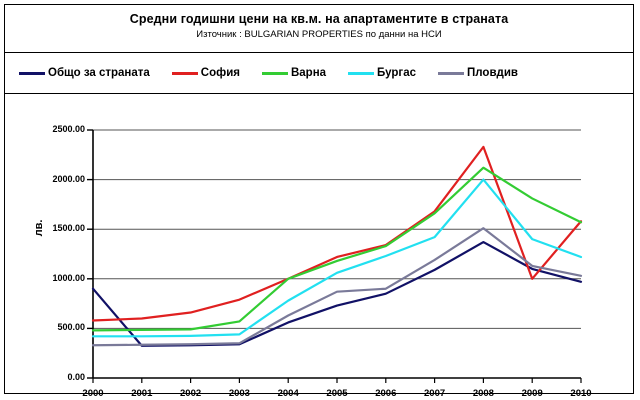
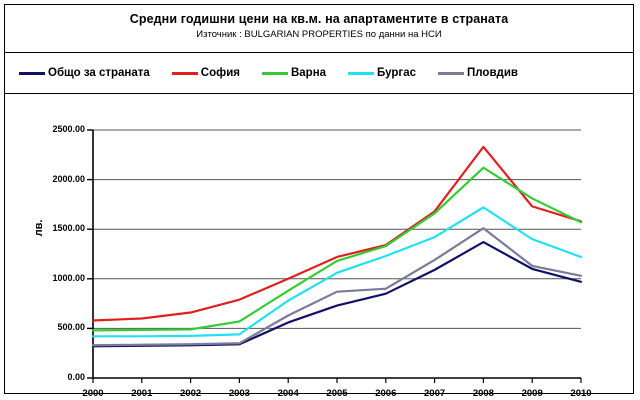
Общо за страната/2000: 900 -> 300
Варна/2004: 1000 -> 900
Бургас/2008: 2000 -> 1700
София/2009: 1000 -> 1700
